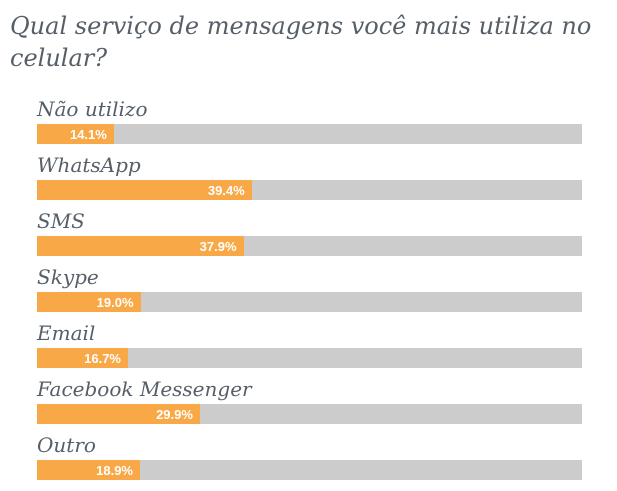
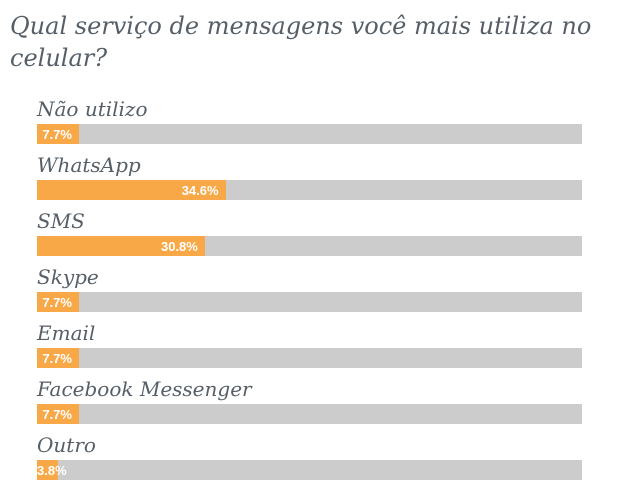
Não utilizo: 14.1% -> 7.7%
WhatsApp: 39.4% -> 34.6%
SMS: 37.9% -> 30.8%
Skype: 19.0% -> 7.7%
Email: 16.7% -> 7.7%
Facebook Messenger: 29.9% -> 7.7%
Outro: 18.9% -> 3.8%
